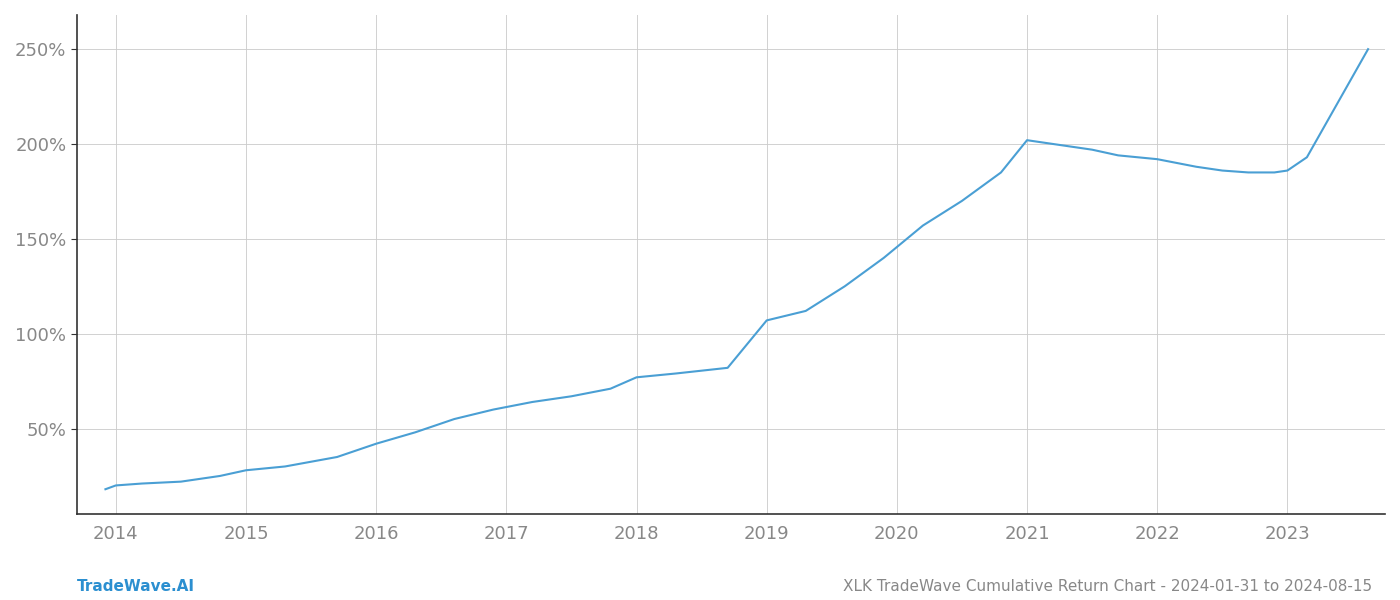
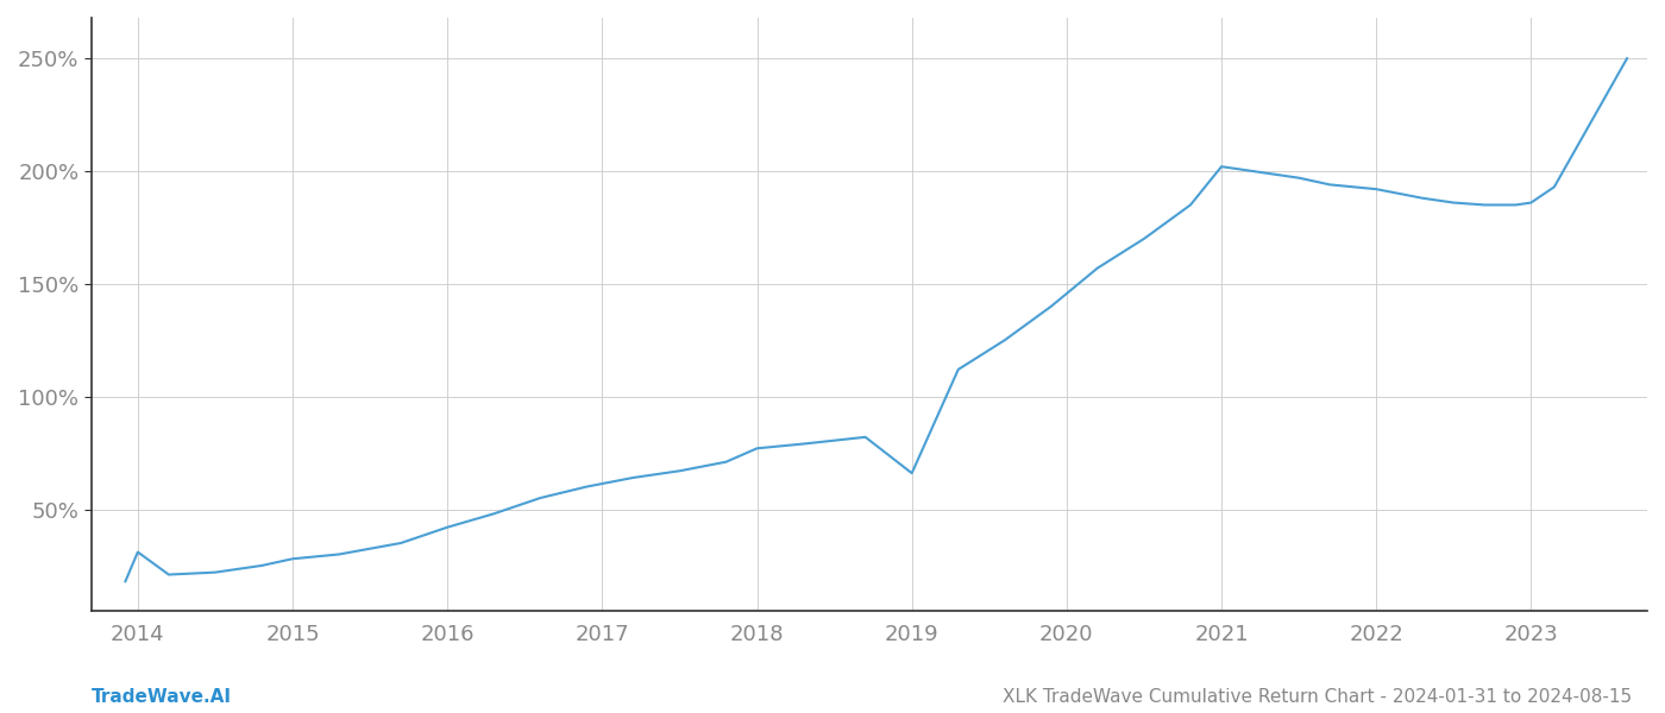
2014: 20% -> 31%
2019: 107% -> 66%
